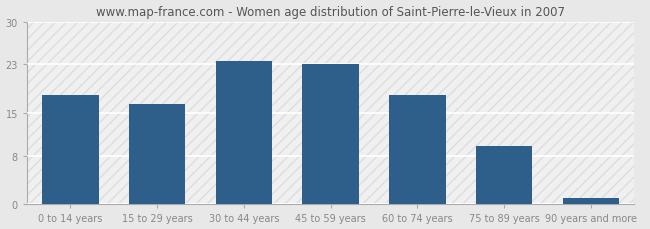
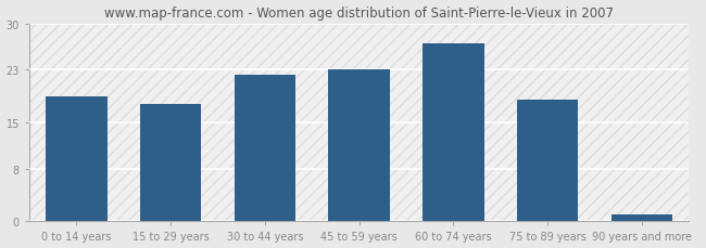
0 to 14 years: 18.0 -> 19.0
15 to 29 years: 16.5 -> 17.8
30 to 44 years: 23.5 -> 22.2
60 to 74 years: 18.0 -> 27.0
75 to 89 years: 9.5 -> 18.4
